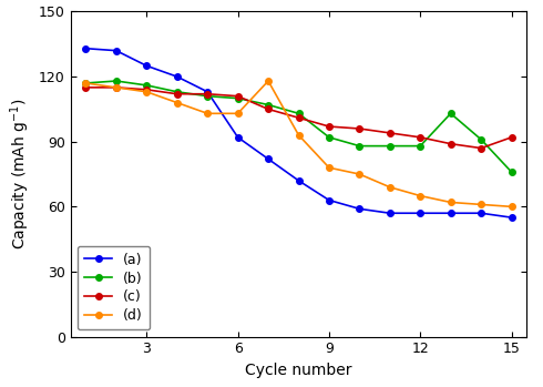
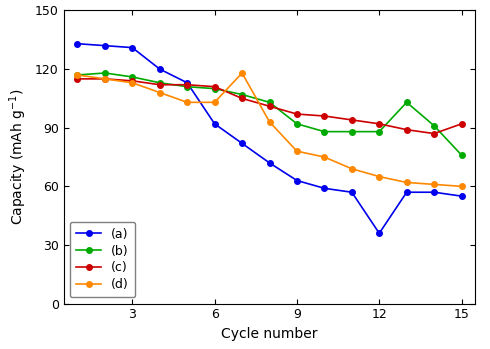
(a)/3: 125 -> 131
(a)/12: 57 -> 36
